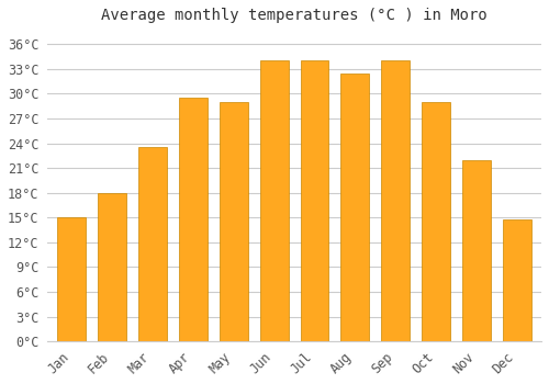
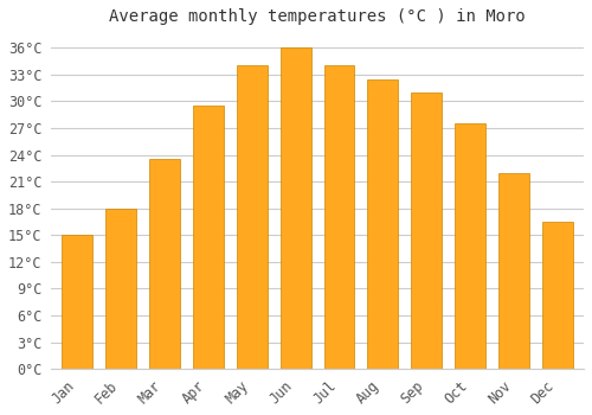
May: 29.0°C -> 34.0°C
Jun: 34.0°C -> 36.0°C
Sep: 34.0°C -> 31.0°C
Oct: 29.0°C -> 27.5°C
Dec: 14.8°C -> 16.5°C
